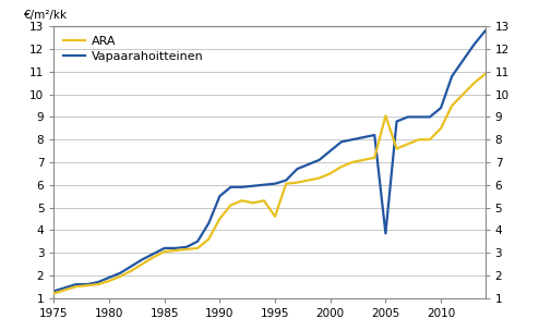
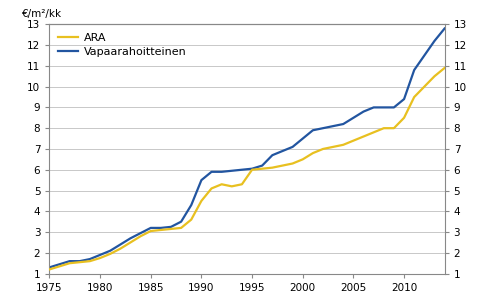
ARA/1995: 4.60 -> 6.00
ARA/2005: 9.05 -> 7.40
Vapaarahoitteinen/2005: 3.85 -> 8.50
